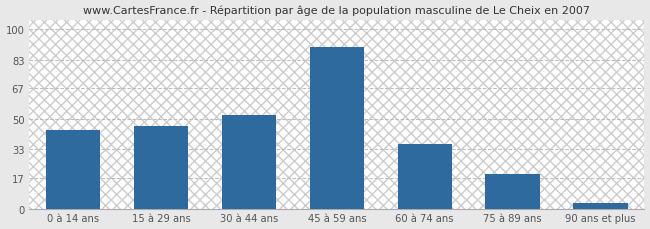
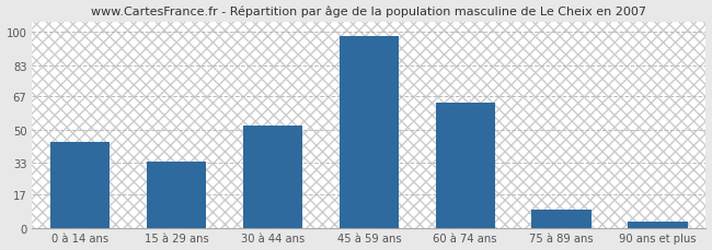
15 à 29 ans: 46 -> 34
45 à 59 ans: 90 -> 98
60 à 74 ans: 36 -> 64
75 à 89 ans: 19 -> 9
